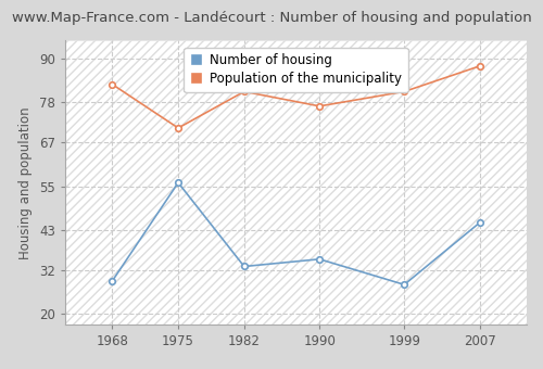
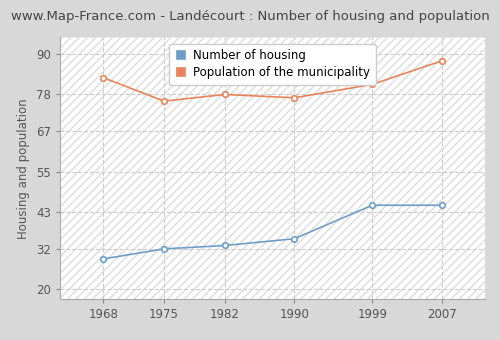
Number of housing/1975: 56 -> 32
Population of the municipality/1975: 71 -> 76
Population of the municipality/1982: 81 -> 78
Number of housing/1999: 28 -> 45
